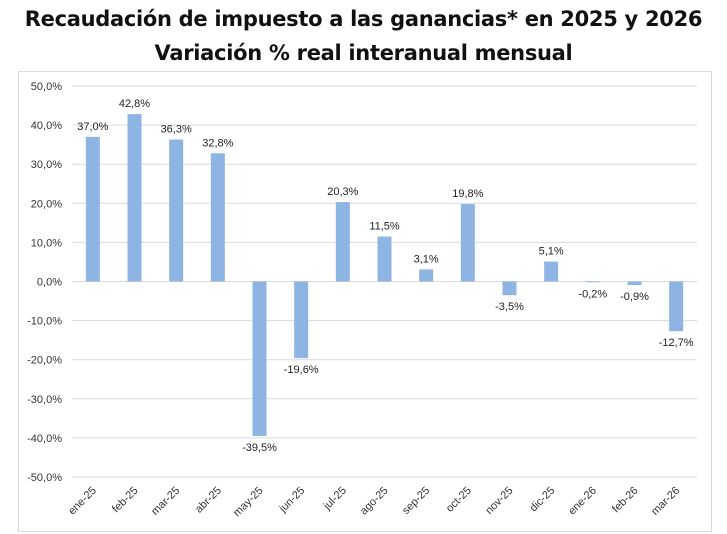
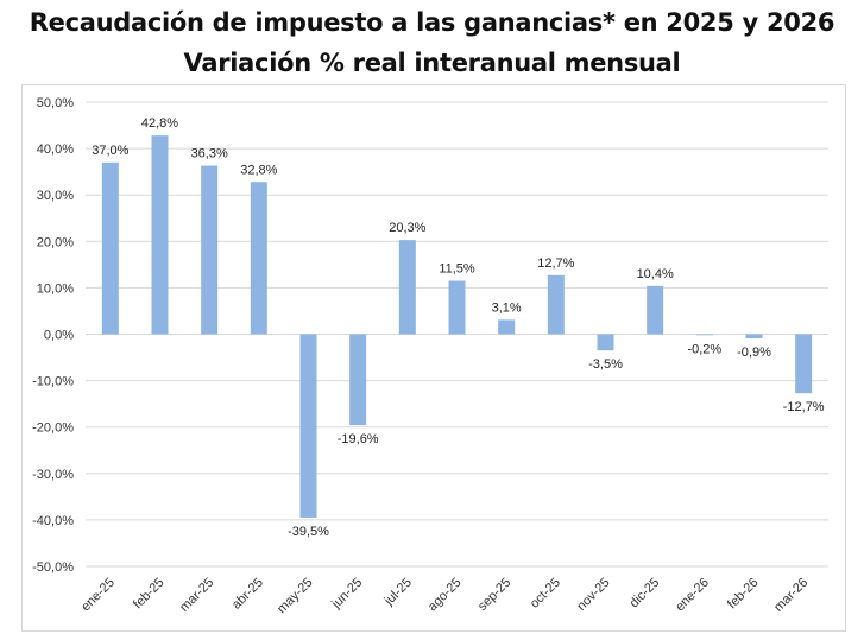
oct-25: 19,8% -> 12,7%
dic-25: 5,1% -> 10,4%
